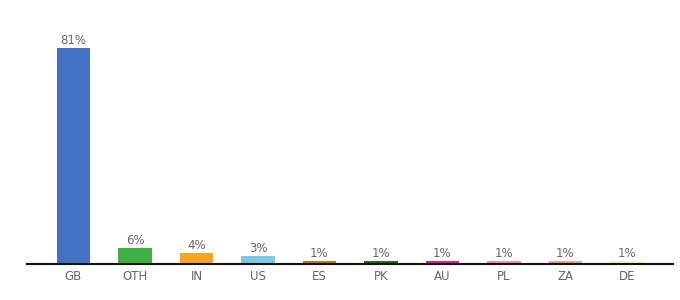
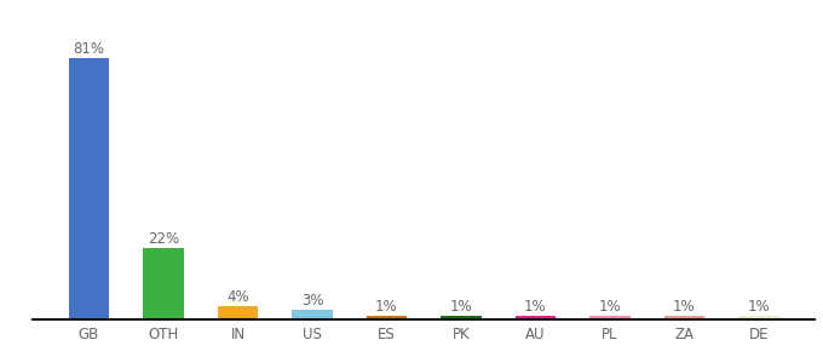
OTH: 6% -> 22%
